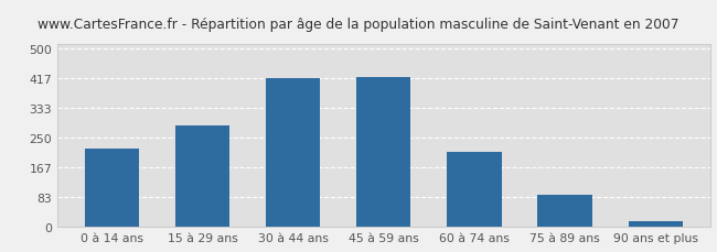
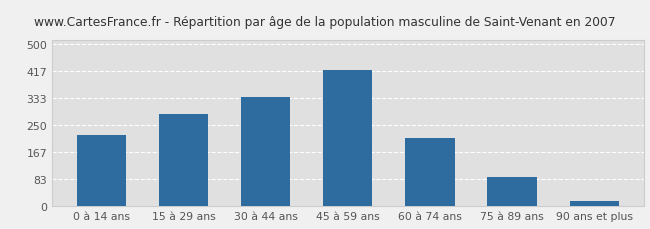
30 à 44 ans: 415 -> 335
